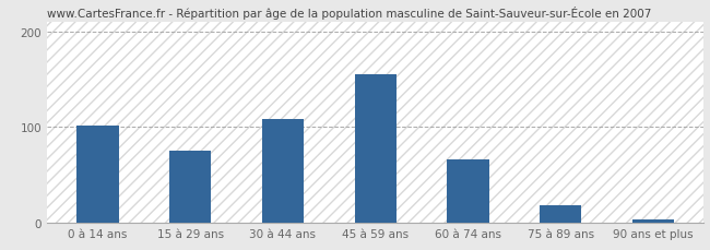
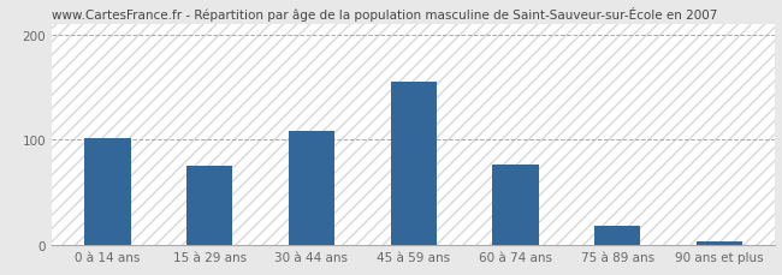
60 à 74 ans: 66 -> 76
